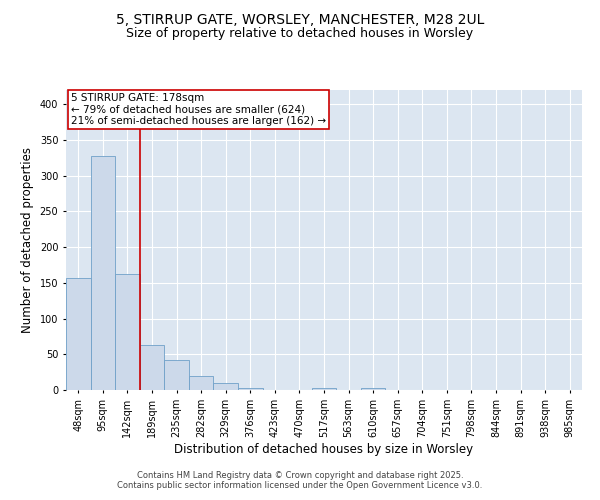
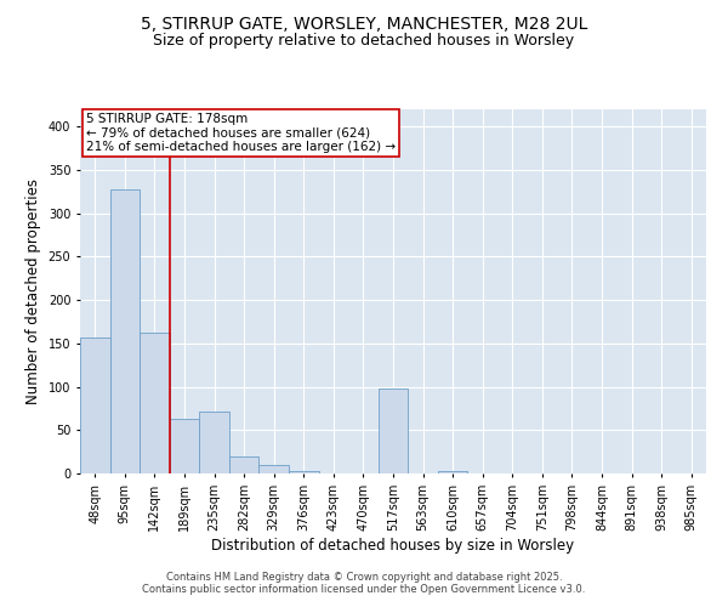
235sqm: 42 -> 72
517sqm: 3 -> 98
